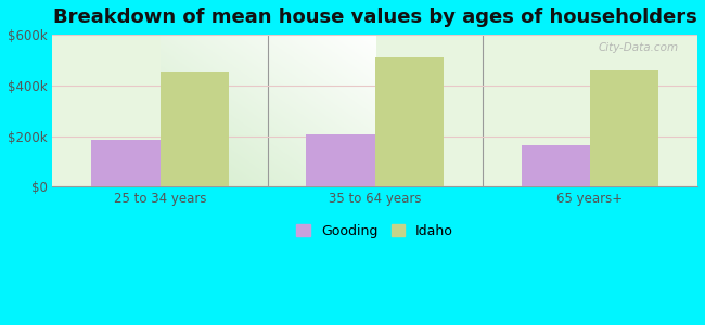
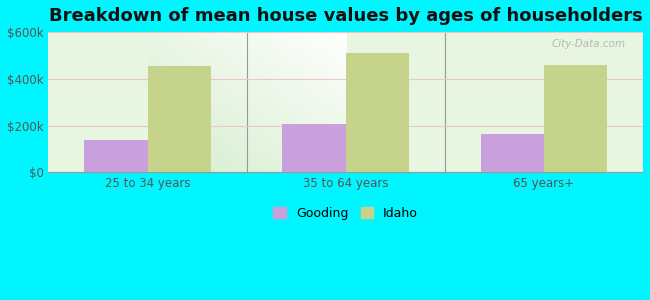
Gooding/25 to 34 years: $185k -> $140k
